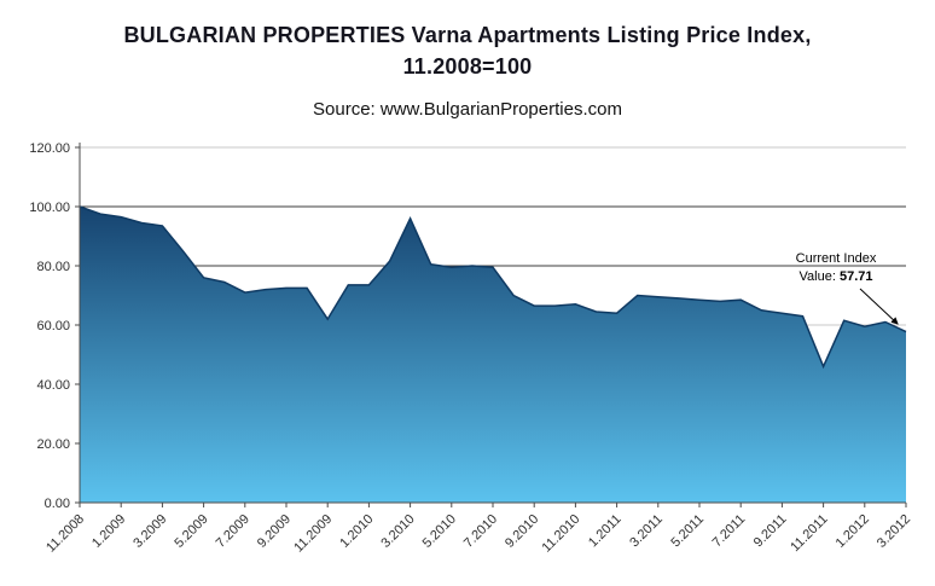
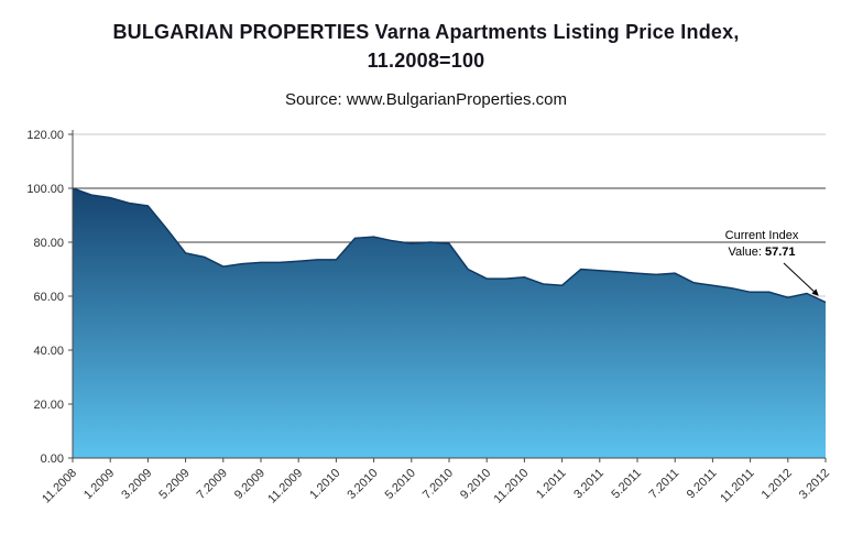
11.2009: 62 -> 73
3.2010: 96 -> 82
11.2011: 46 -> 62
